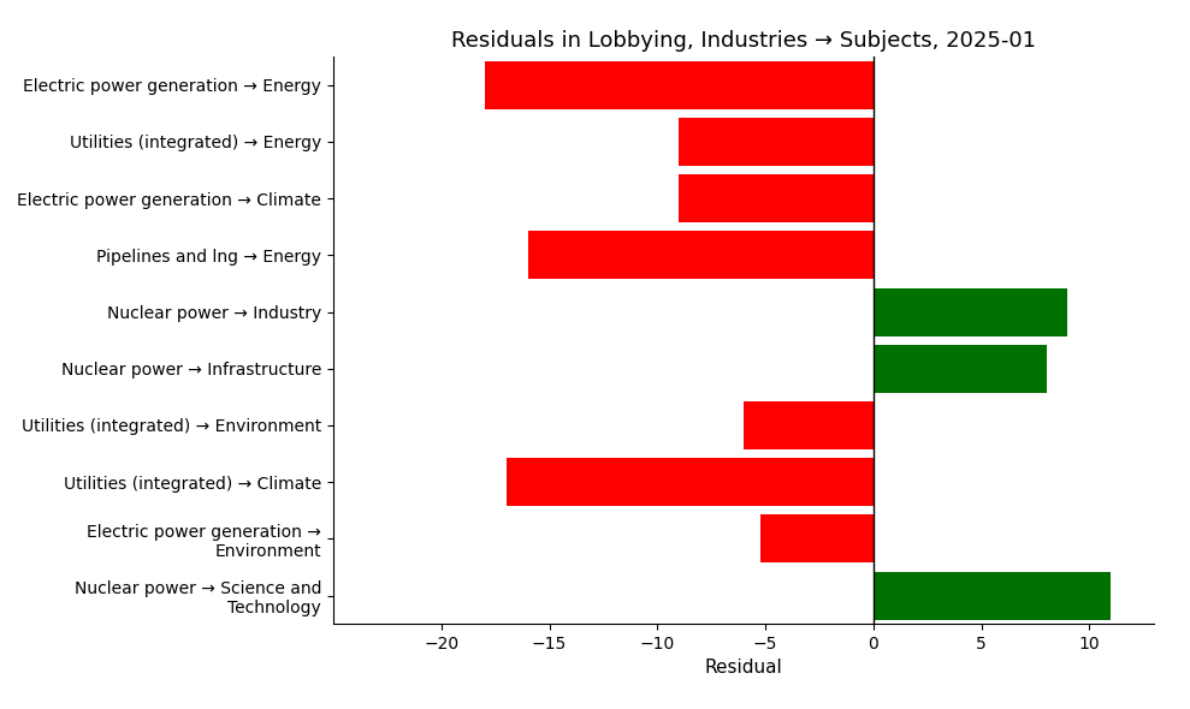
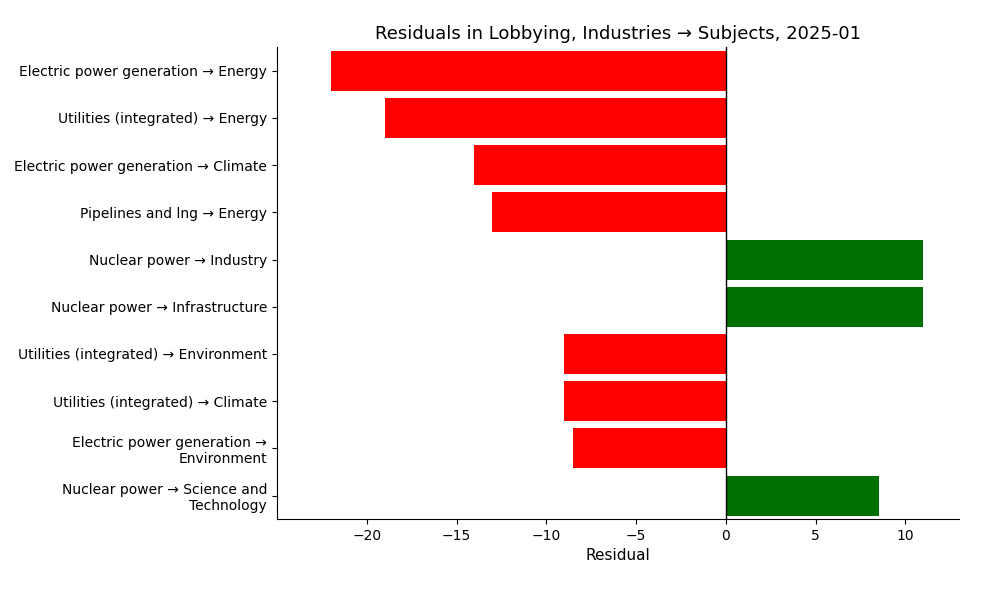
Electric power generation → Energy: -18.0 -> -22.0
Utilities (integrated) → Energy: -9.0 -> -19.0
Electric power generation → Climate: -9.0 -> -14.0
Pipelines and lng → Energy: -16.0 -> -13.0
Nuclear power → Industry: 9.0 -> 11.0
Nuclear power → Infrastructure: 8.0 -> 11.0
Utilities (integrated) → Environment: -6.0 -> -9.0
Utilities (integrated) → Climate: -17.0 -> -9.0
Electric power generation → Environment: -5.2 -> -8.5
Nuclear power → Science and Technology: 11.0 -> 8.5
